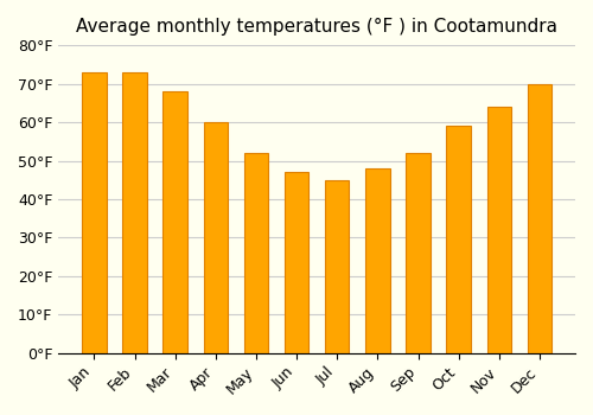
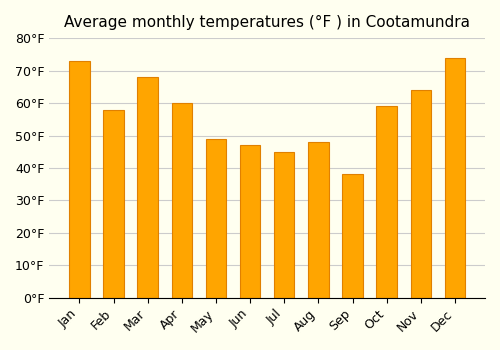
Feb: 73°F -> 58°F
May: 52°F -> 49°F
Sep: 52°F -> 38°F
Dec: 70°F -> 74°F
